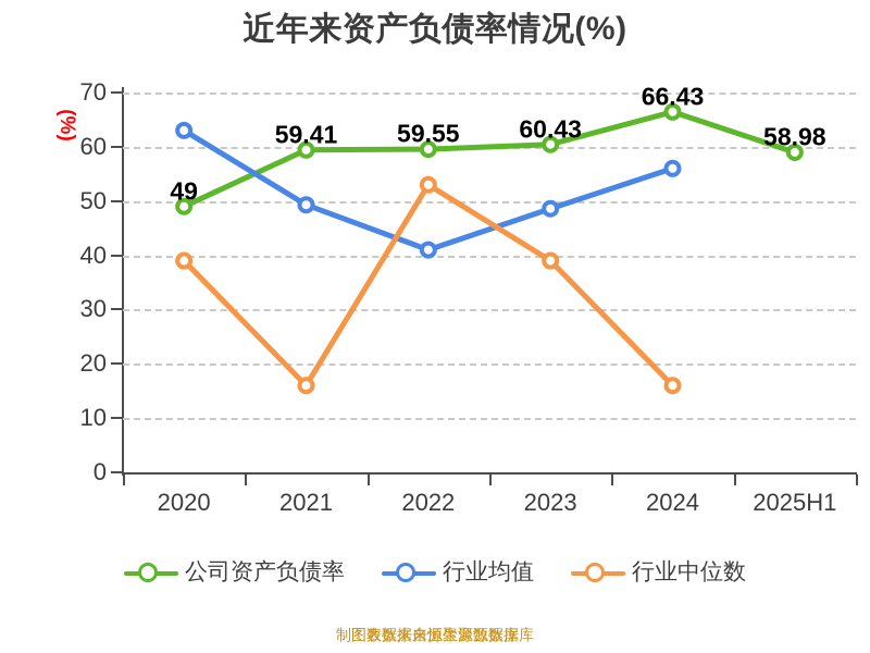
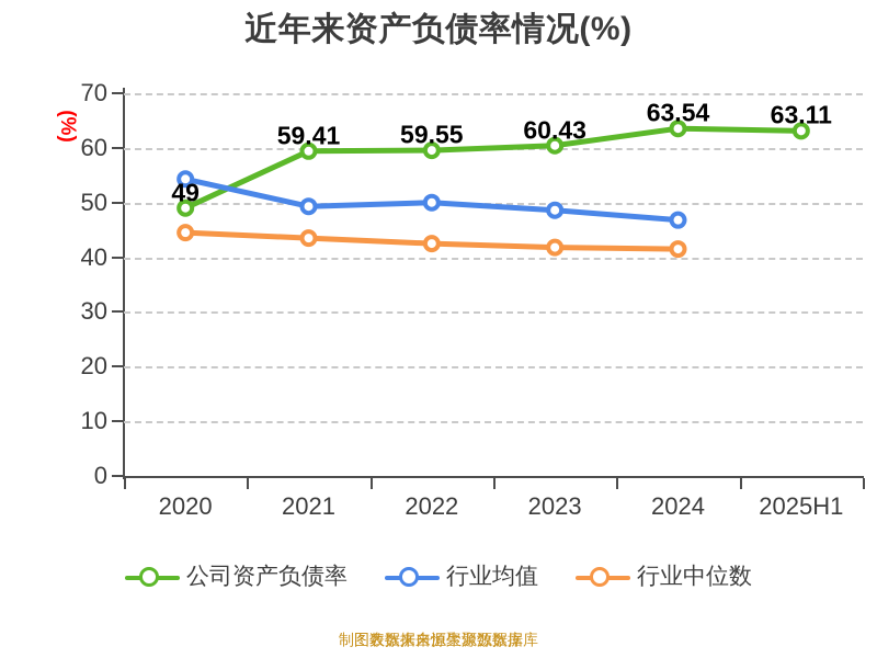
行业均值/2020: 63 -> 54
行业中位数/2020: 39 -> 44
行业中位数/2021: 16 -> 44
行业均值/2022: 41 -> 50
行业中位数/2022: 53 -> 42
行业中位数/2023: 39 -> 42
公司资产负债率/2024: 66.43 -> 63.54
行业均值/2024: 56 -> 47
行业中位数/2024: 16 -> 42
公司资产负债率/2025H1: 58.98 -> 63.11
